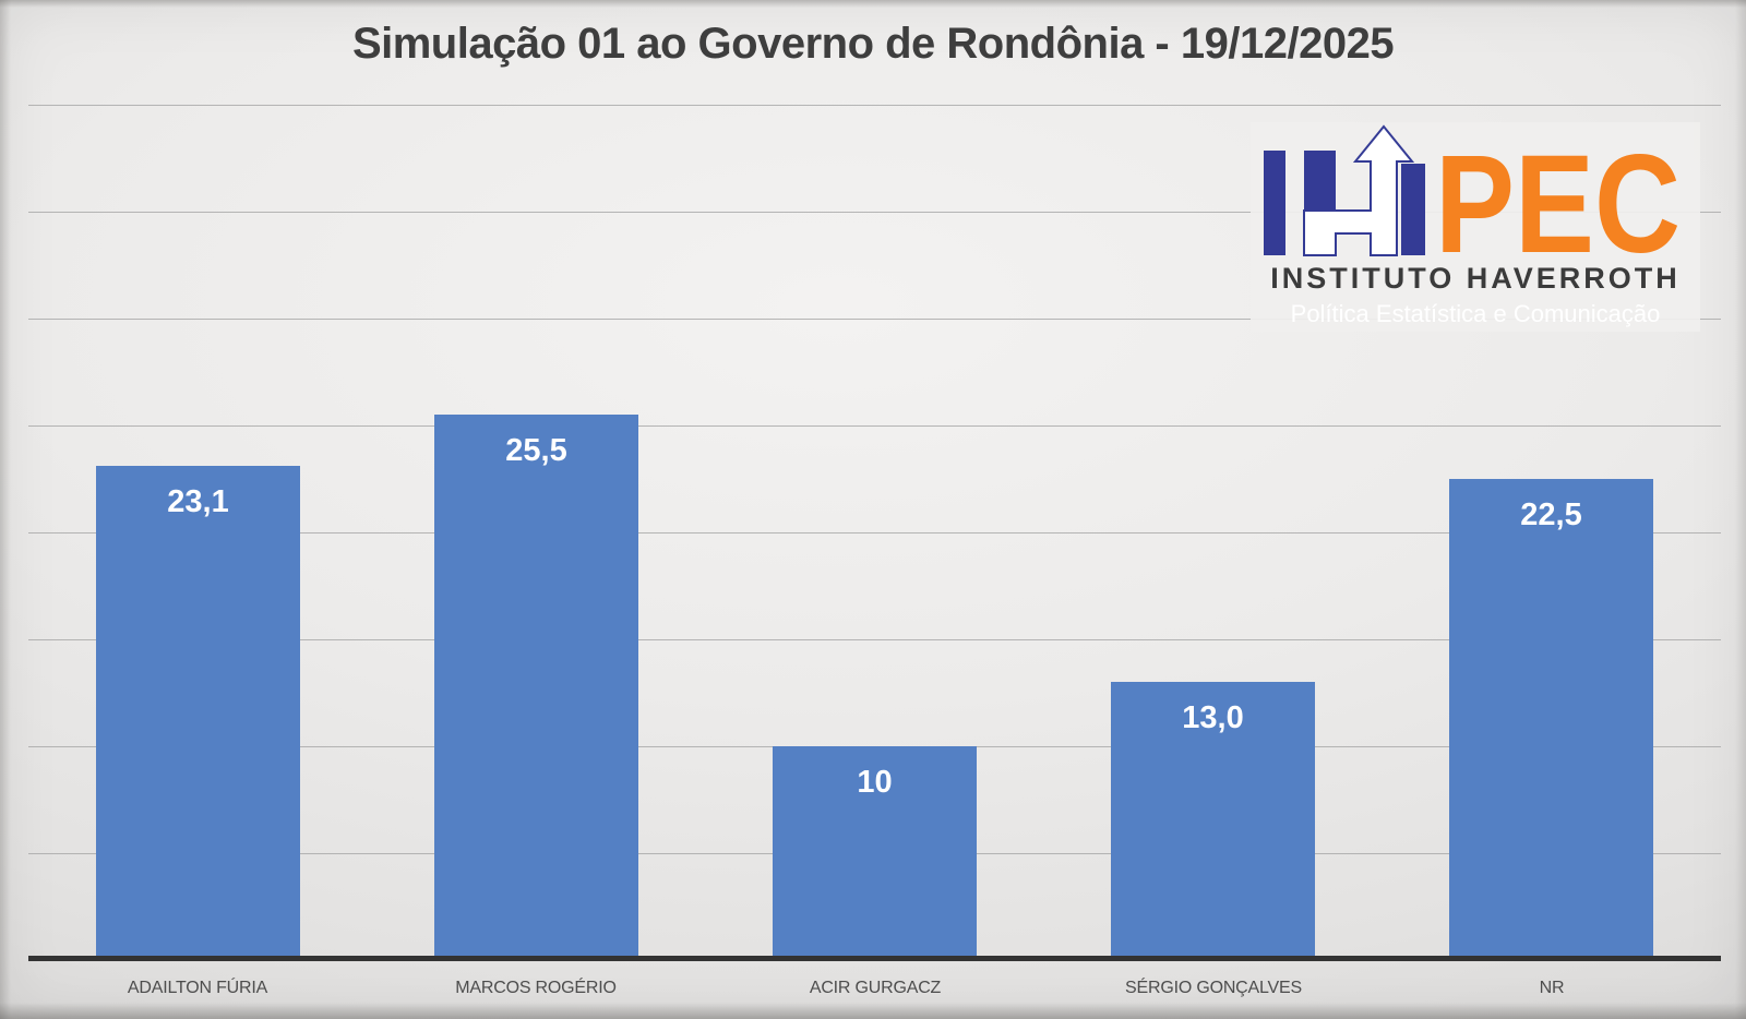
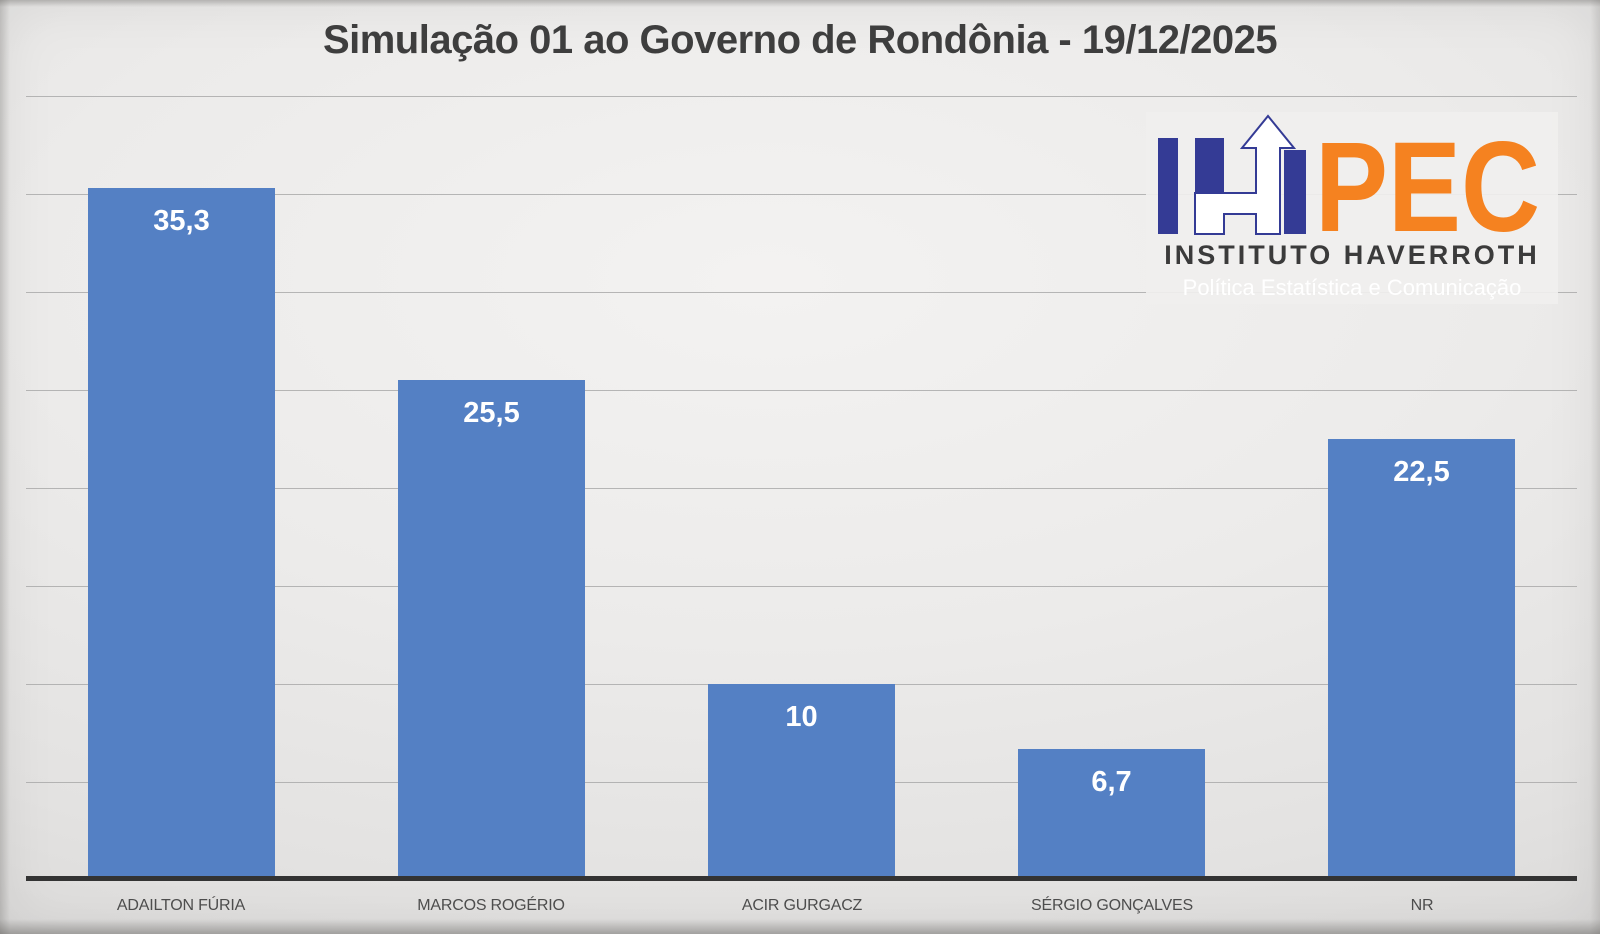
ADAILTON FÚRIA: 23,1 -> 35,3
SÉRGIO GONÇALVES: 13,0 -> 6,7
